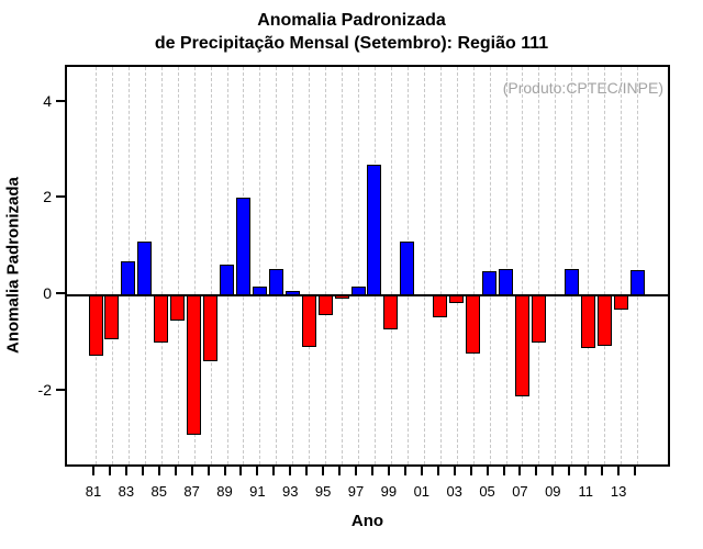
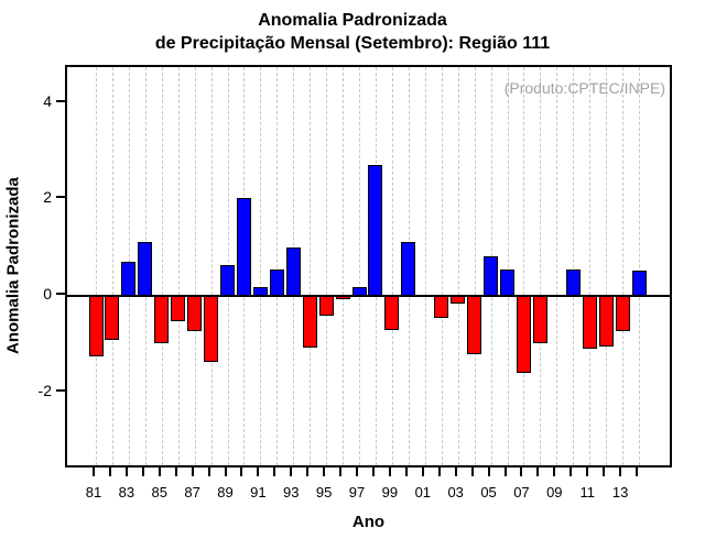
87: -2.9 -> -0.7
93: 0.1 -> 1.0
05: 0.5 -> 0.8
07: -2.1 -> -1.6
13: -0.3 -> -0.7
